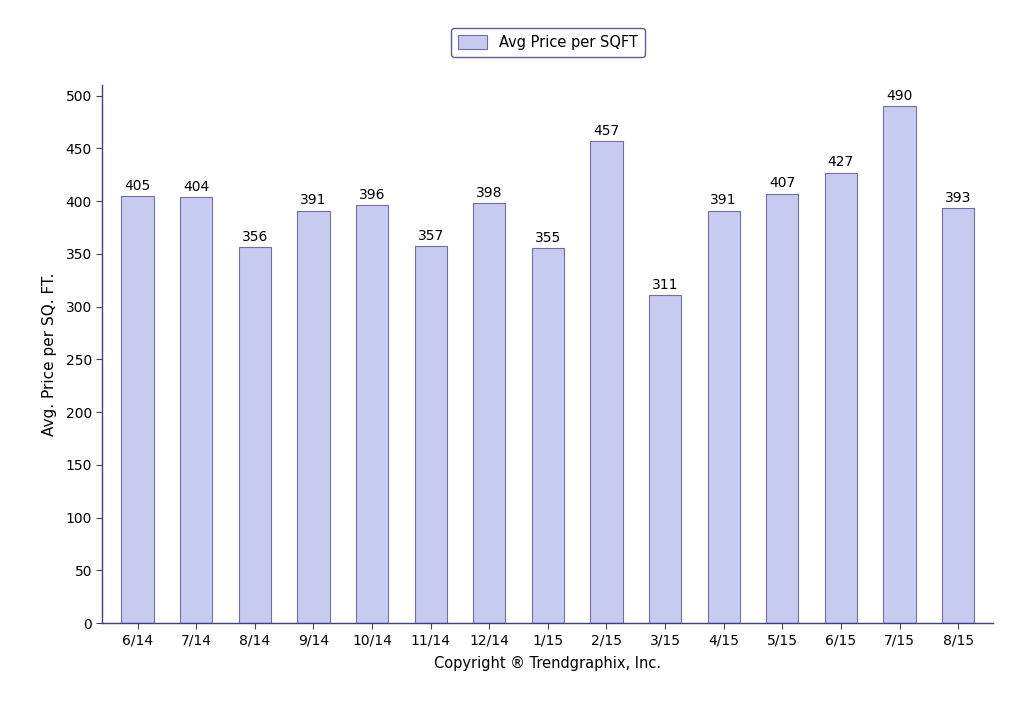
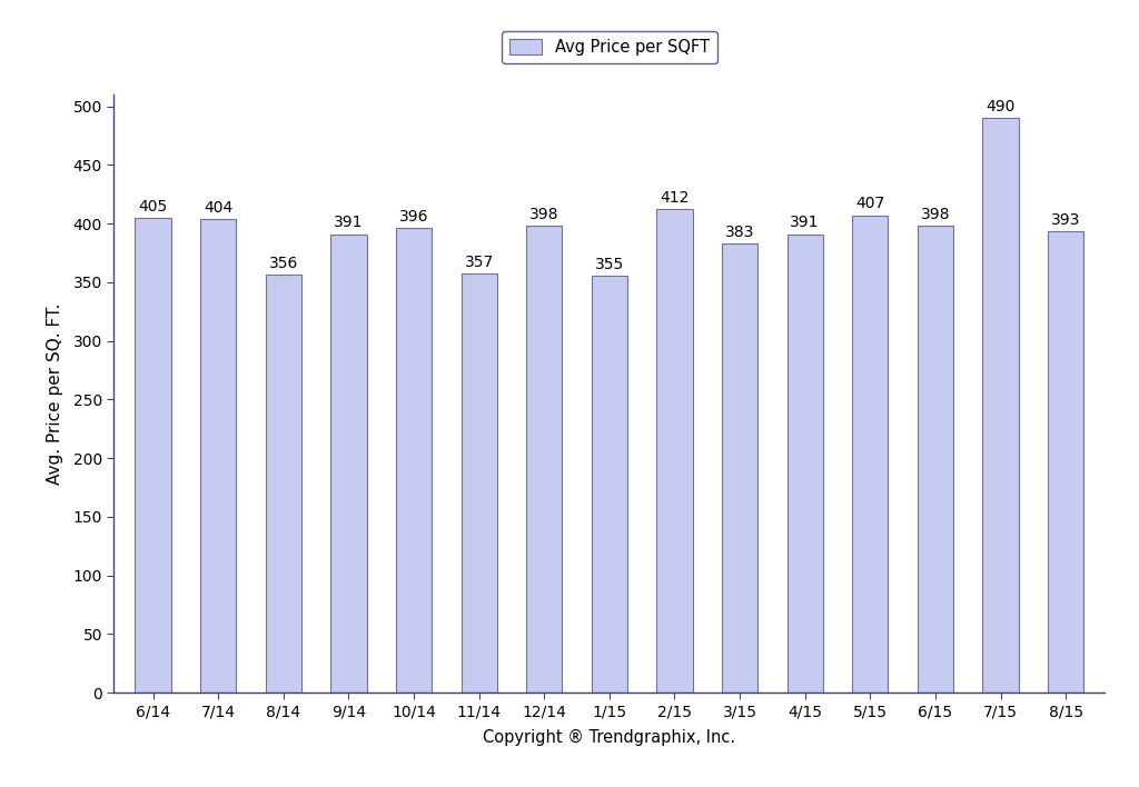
2/15: 457 -> 412
3/15: 311 -> 383
6/15: 427 -> 398
